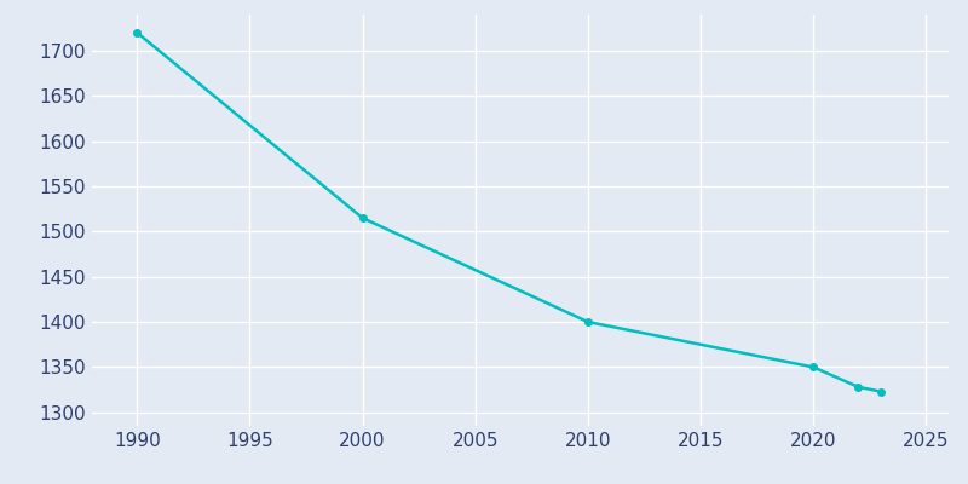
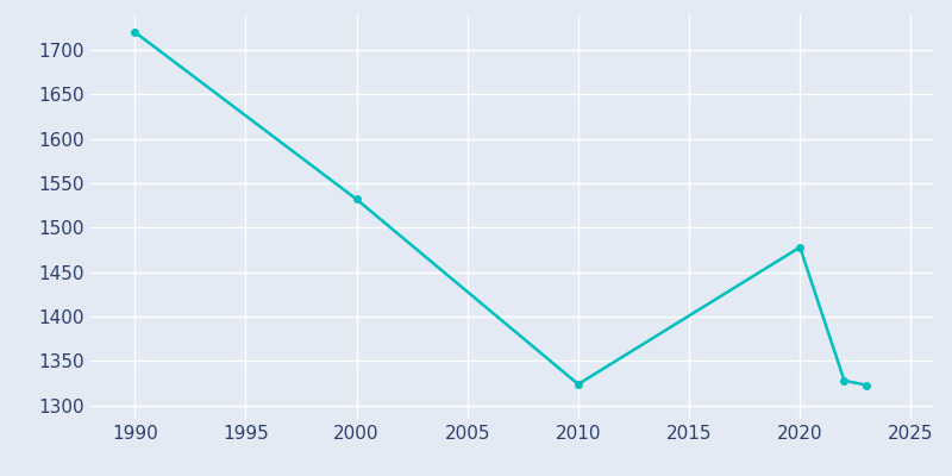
2000: 1515 -> 1532
2010: 1400 -> 1324
2020: 1350 -> 1478
